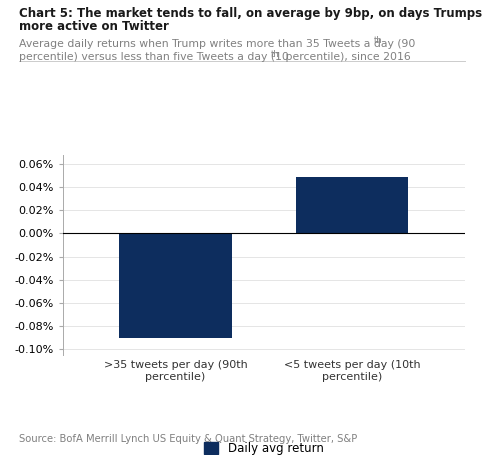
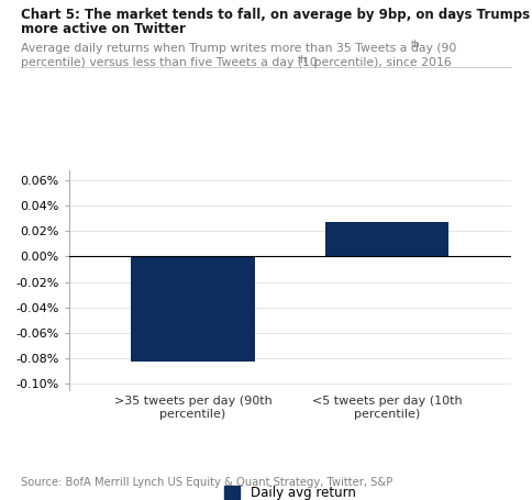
>35 tweets per day (90th percentile): -0.090% -> -0.083%
<5 tweets per day (10th percentile): 0.049% -> 0.027%
